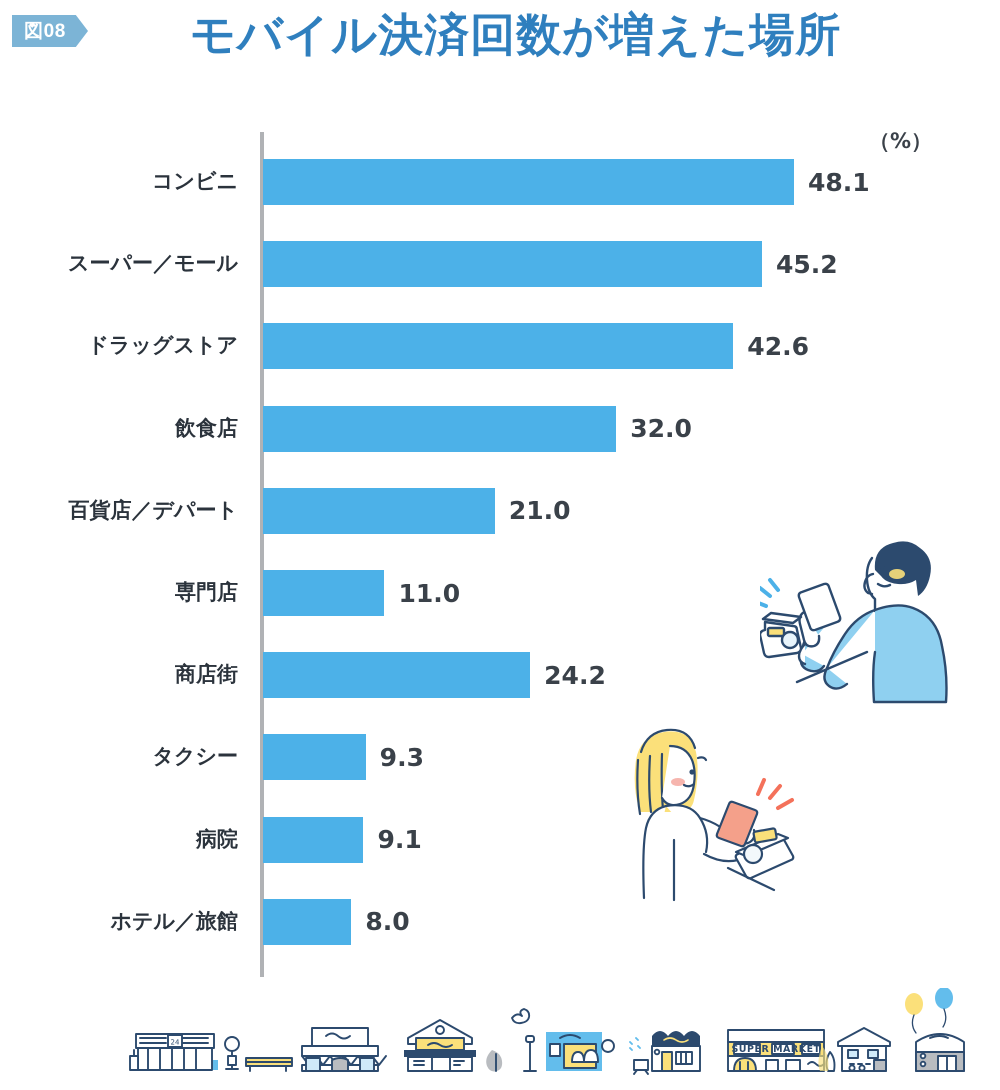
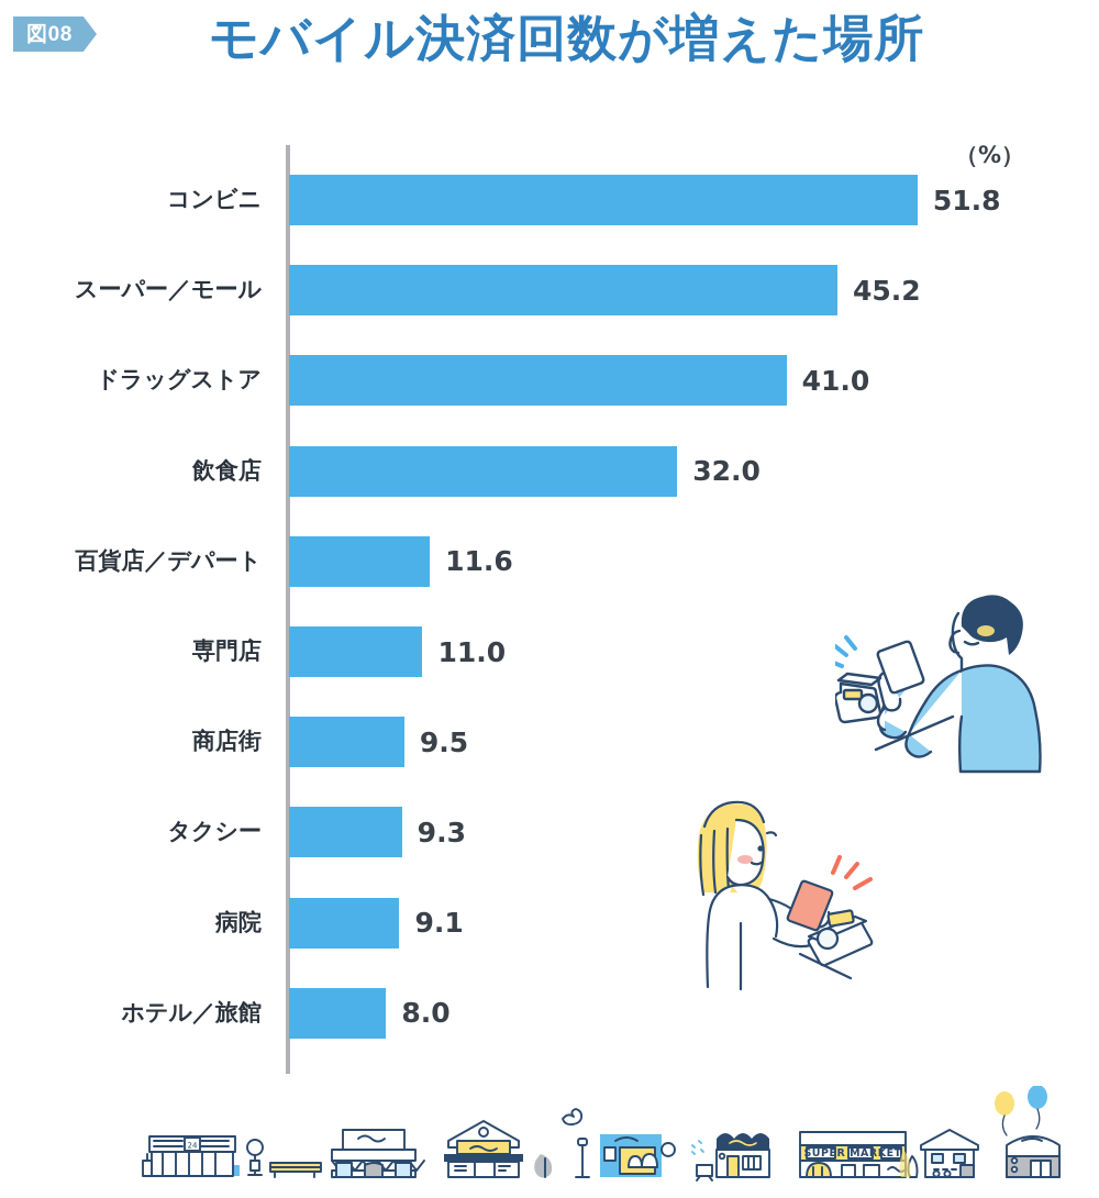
コンビニ: 48.1 -> 51.8
ドラッグストア: 42.6 -> 41.0
百貨店／デパート: 21.0 -> 11.6
商店街: 24.2 -> 9.5
